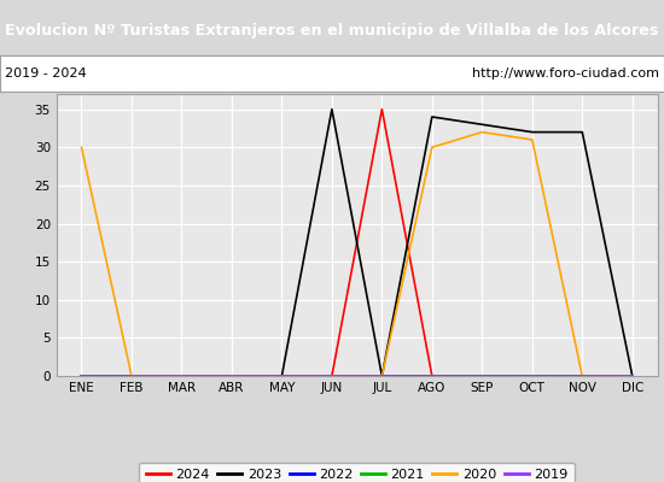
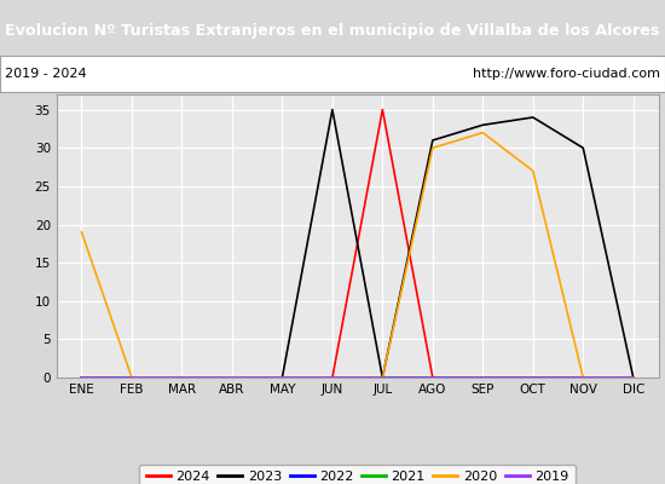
2020/ENE: 30 -> 19
2023/AGO: 34 -> 31
2023/OCT: 32 -> 34
2020/OCT: 31 -> 27
2023/NOV: 32 -> 30
